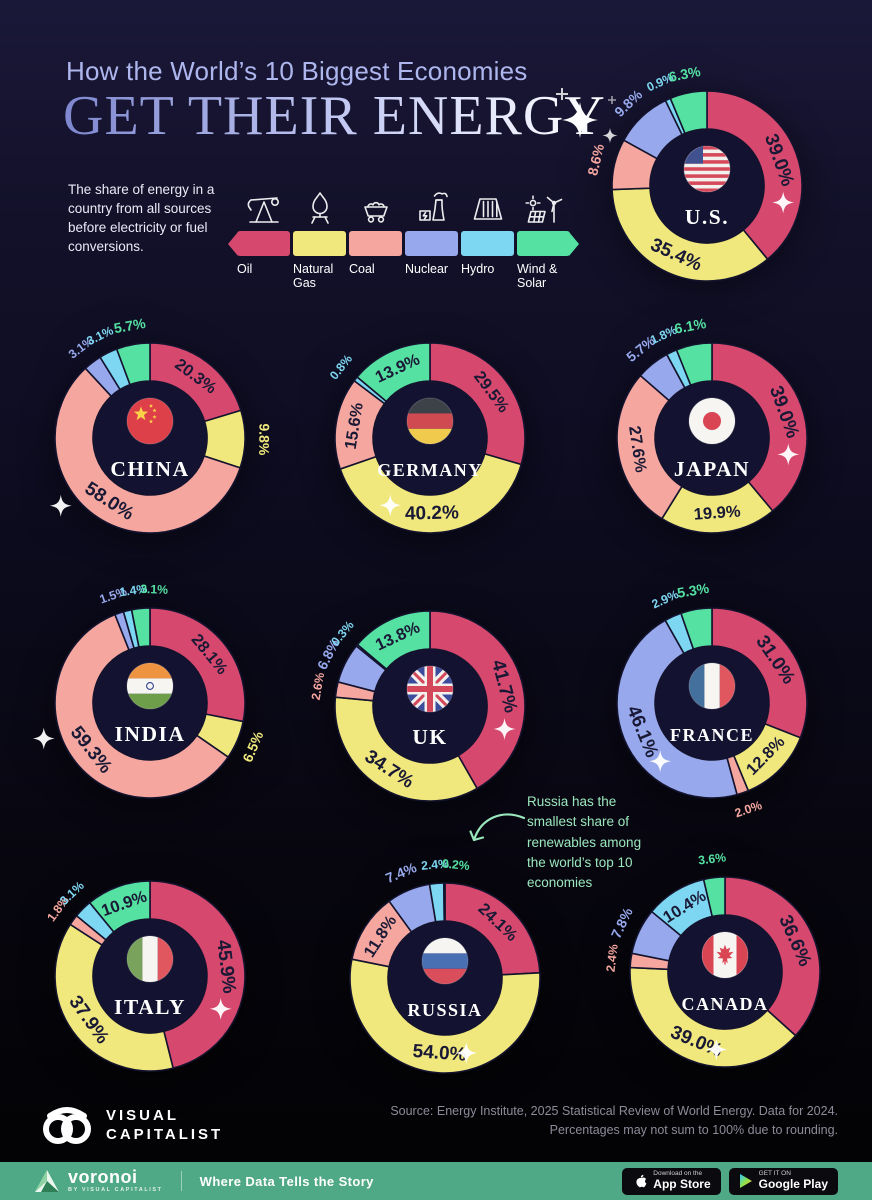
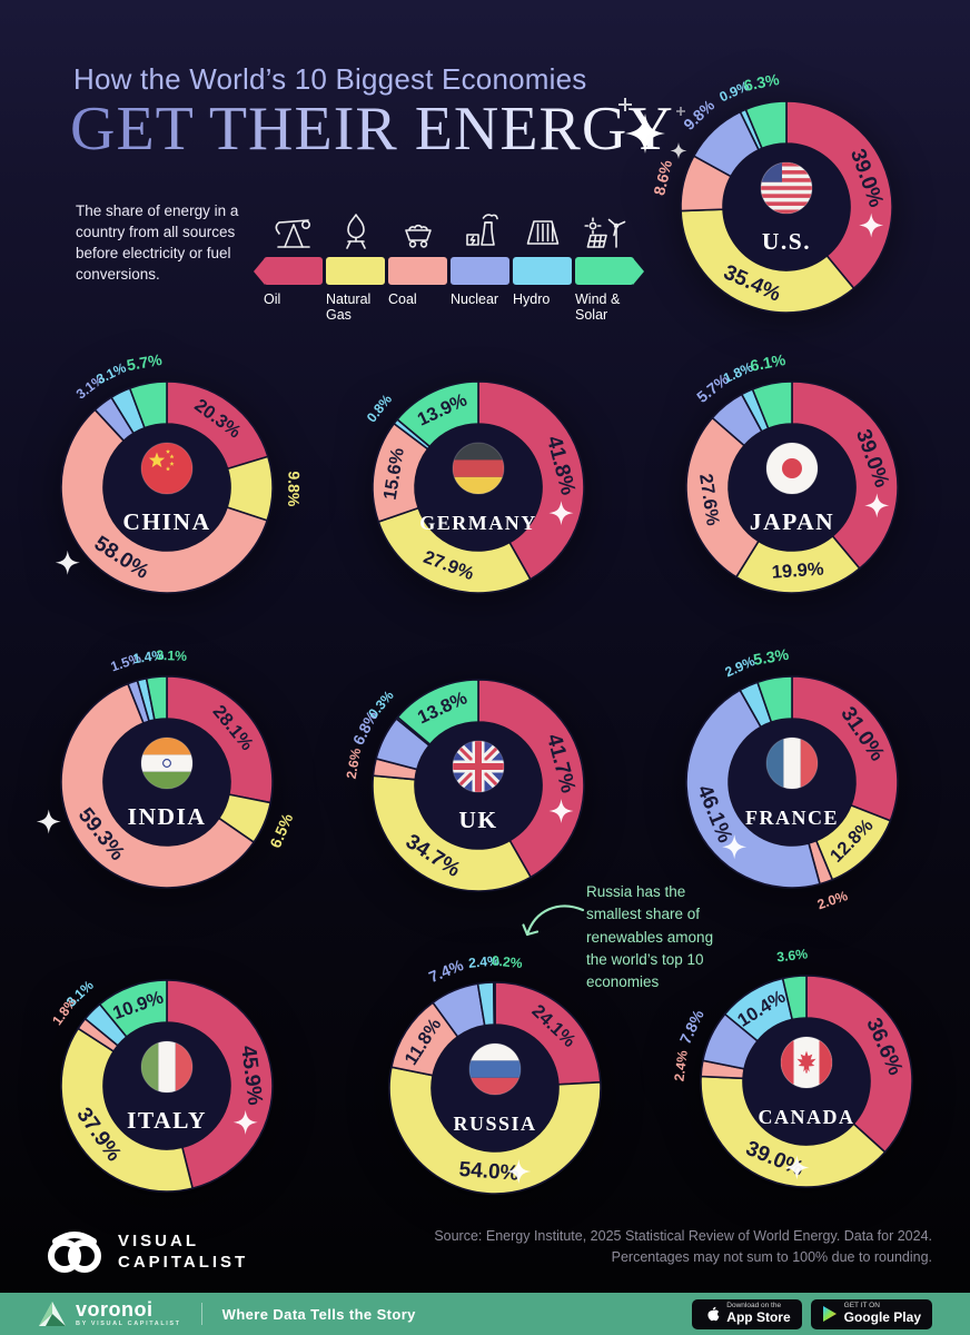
GERMANY/Oil: 29.5% -> 41.8%
GERMANY/Natural Gas: 40.2% -> 27.9%
